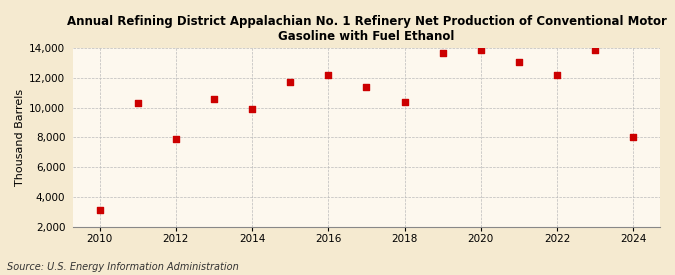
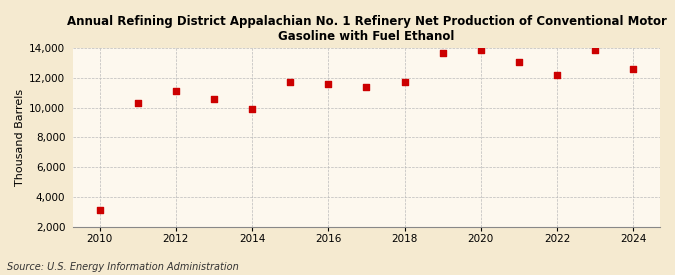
2012: 7,900 -> 11,100
2016: 12,200 -> 11,600
2018: 10,400 -> 11,700
2024: 8,000 -> 12,600
